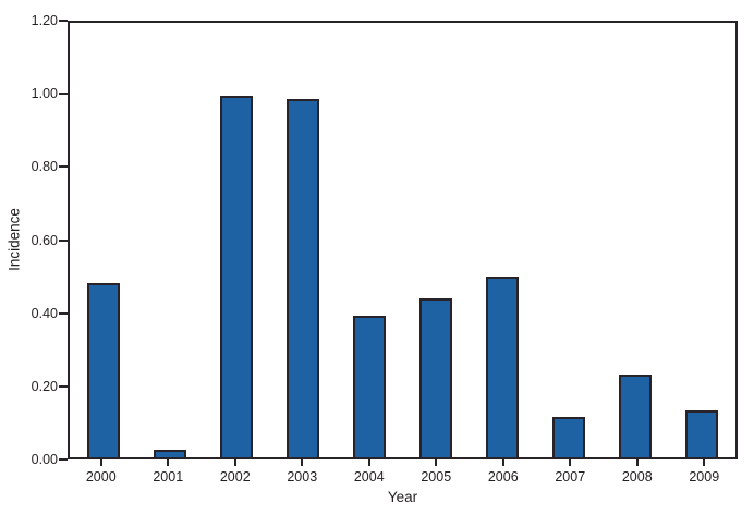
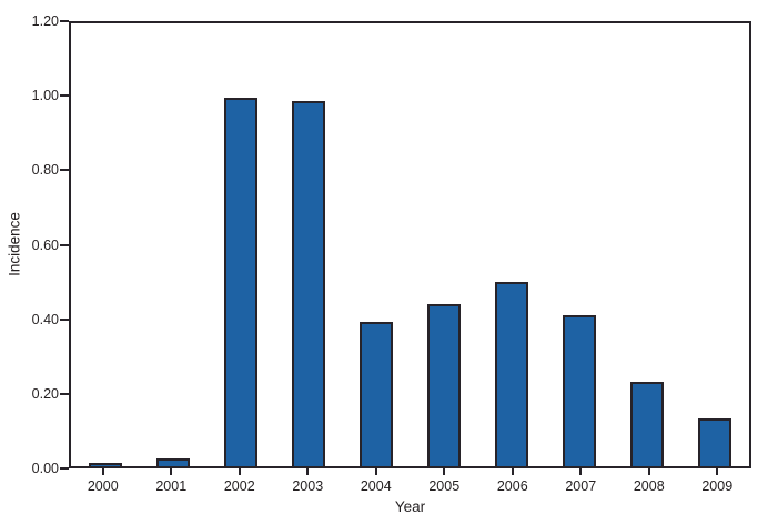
2000: 0.48 -> 0.01
2007: 0.11 -> 0.41
